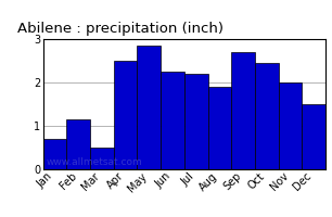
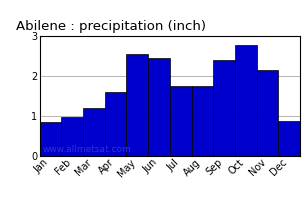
Jan: 0.70 -> 0.85
Feb: 1.15 -> 0.97
Mar: 0.50 -> 1.20
Apr: 2.50 -> 1.60
May: 2.85 -> 2.55
Jun: 2.25 -> 2.45
Jul: 2.20 -> 1.75
Aug: 1.90 -> 1.75
Sep: 2.70 -> 2.40
Oct: 2.45 -> 2.78
Nov: 2.00 -> 2.15
Dec: 1.50 -> 0.87
